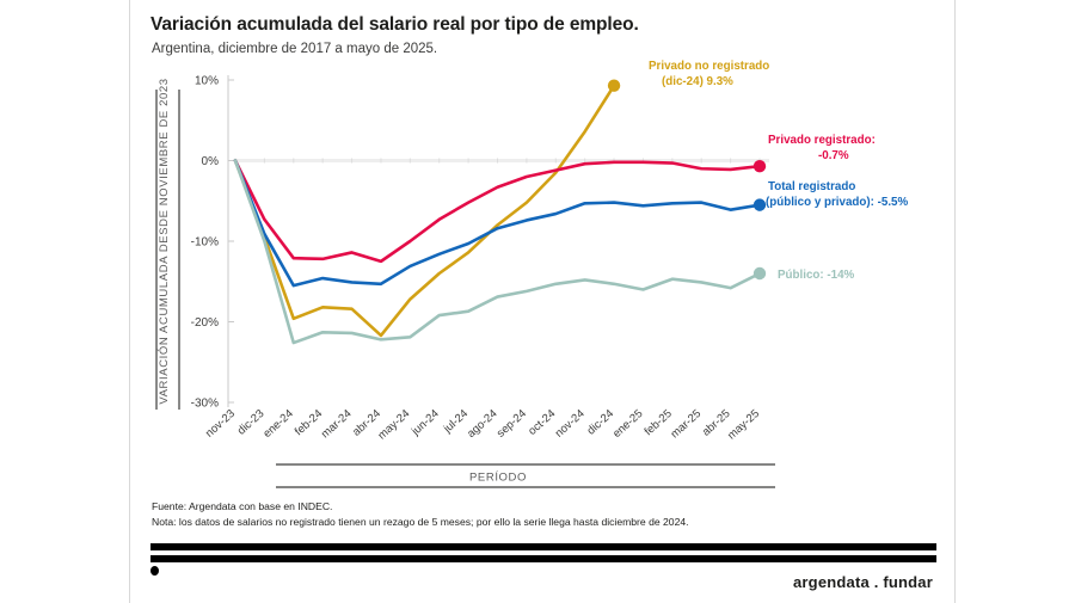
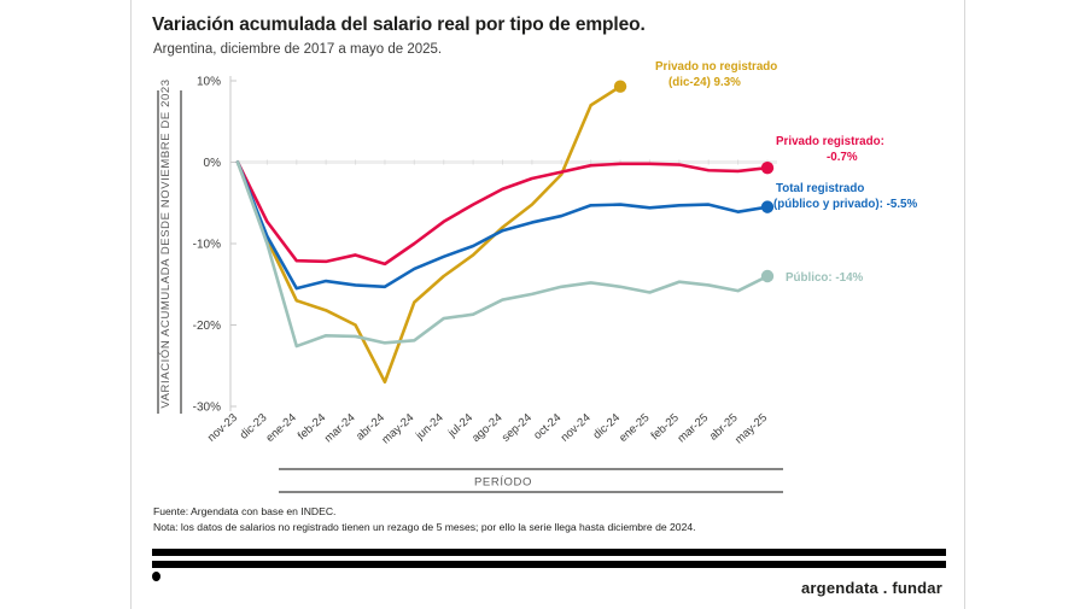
Privado no registrado/ene-24: -20% -> -17%
Privado no registrado/mar-24: -18% -> -20%
Privado no registrado/abr-24: -22% -> -27%
Privado no registrado/nov-24: 4% -> 7%
